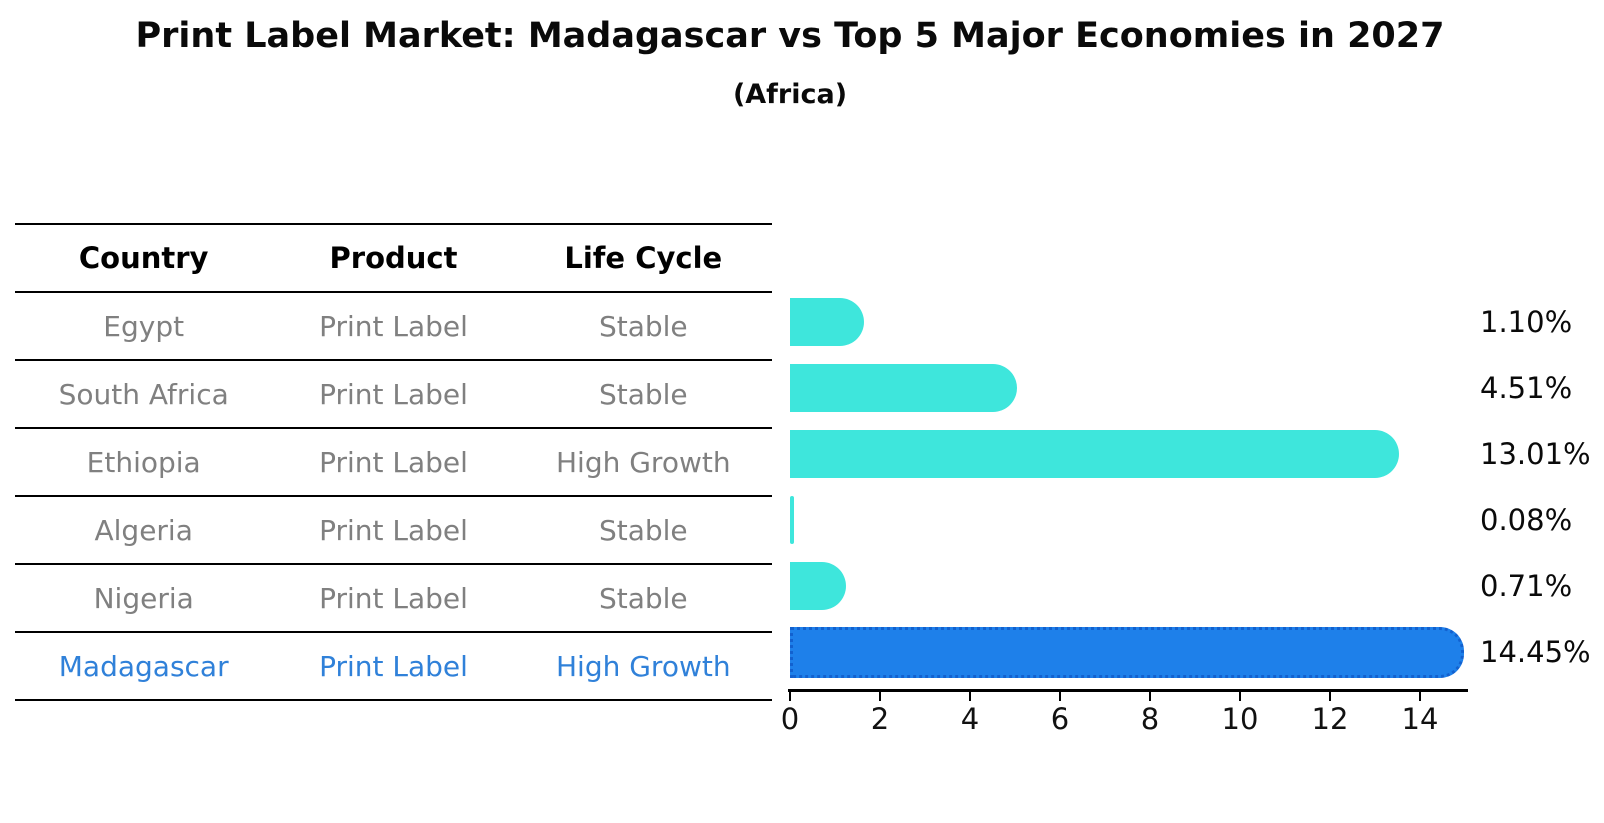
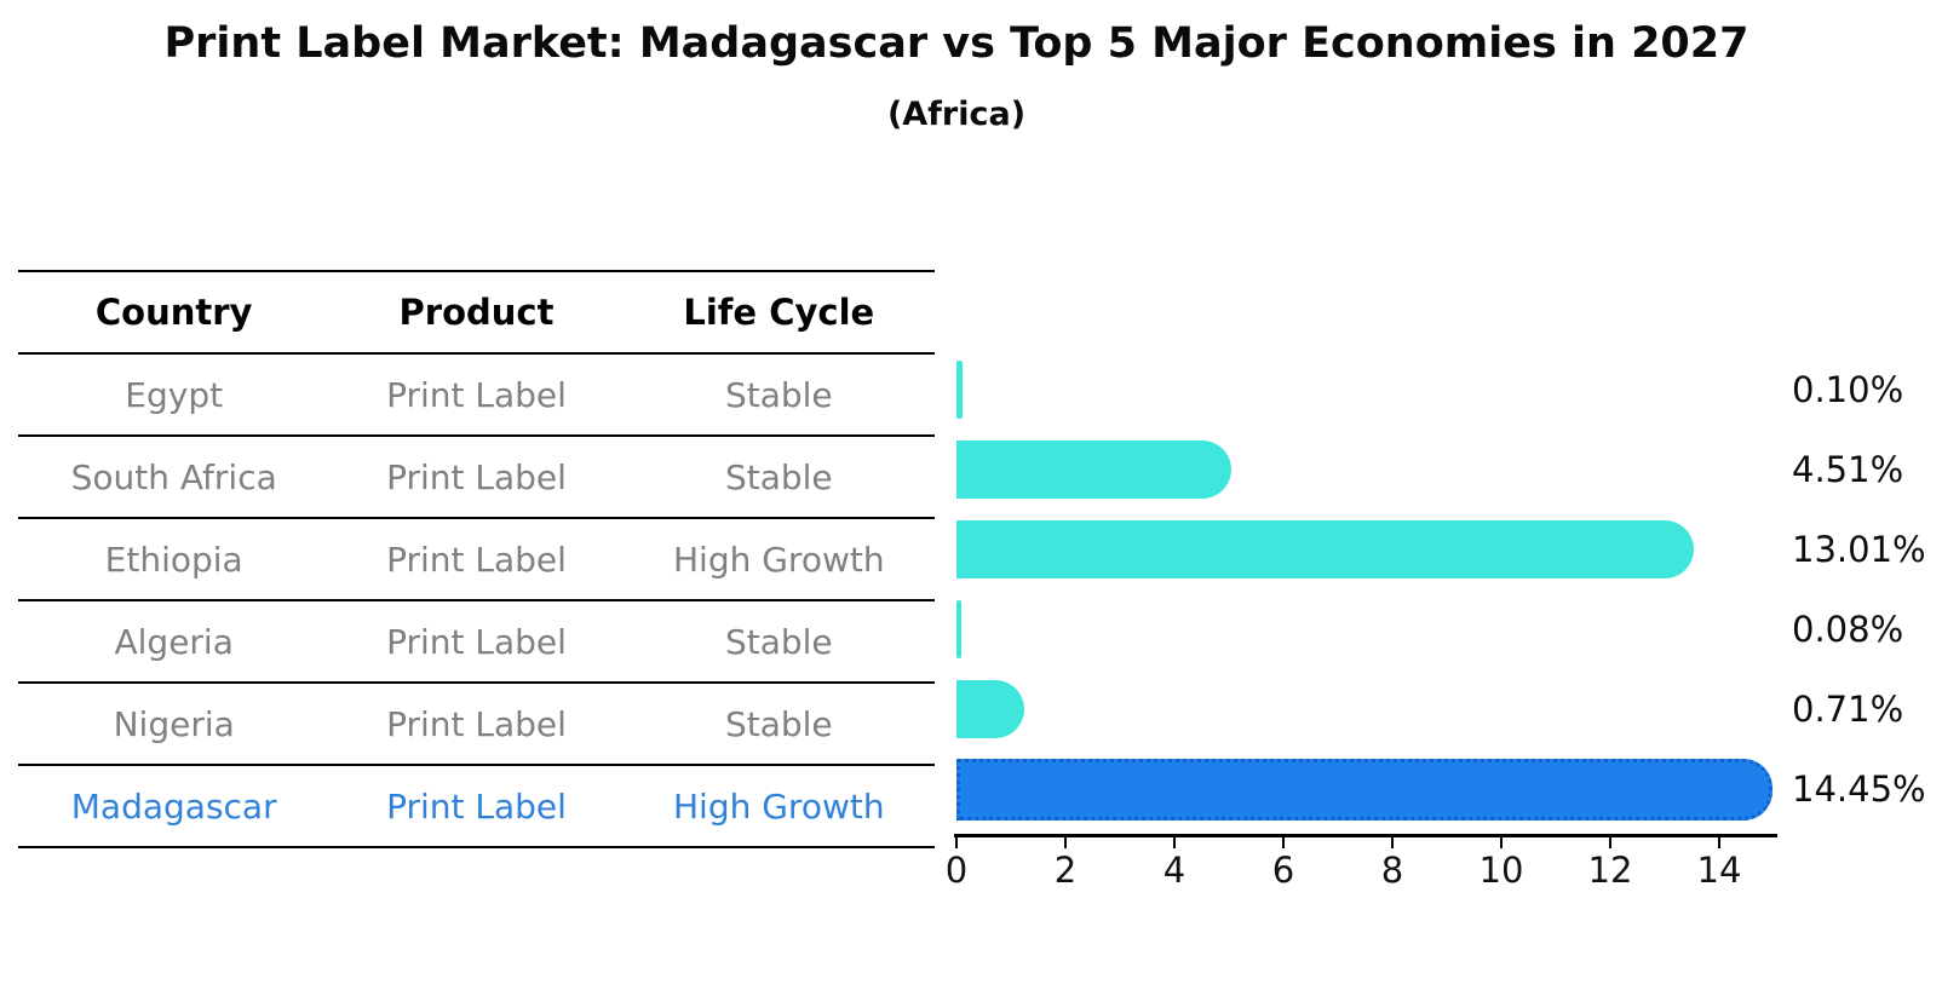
Egypt: 1.10% -> 0.10%
